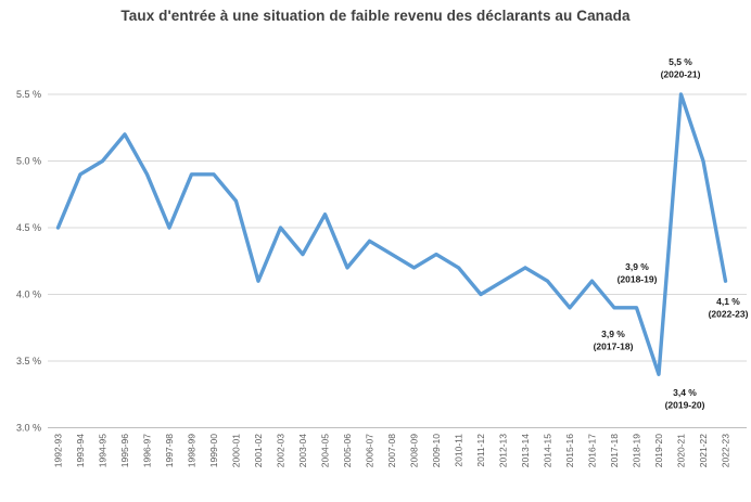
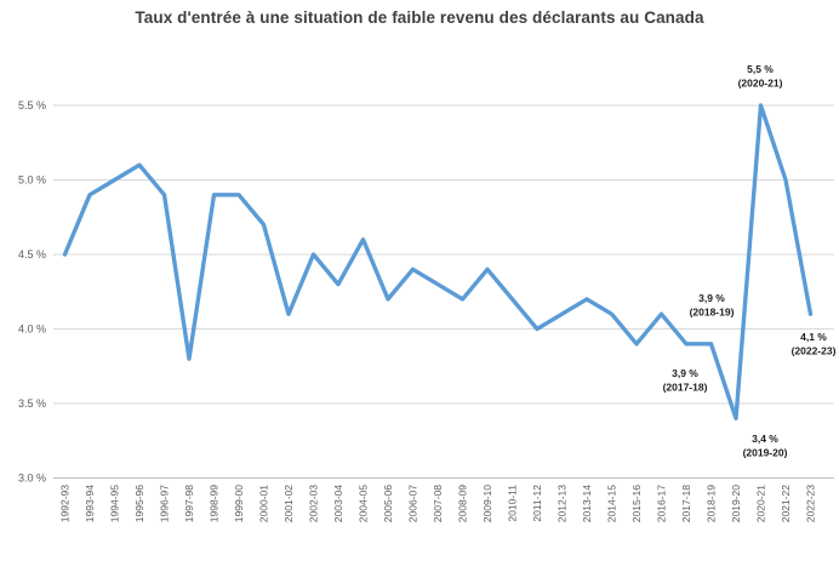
1995-96: 5.2% -> 5.1%
1997-98: 4.5% -> 3.8%
2009-10: 4.3% -> 4.4%
